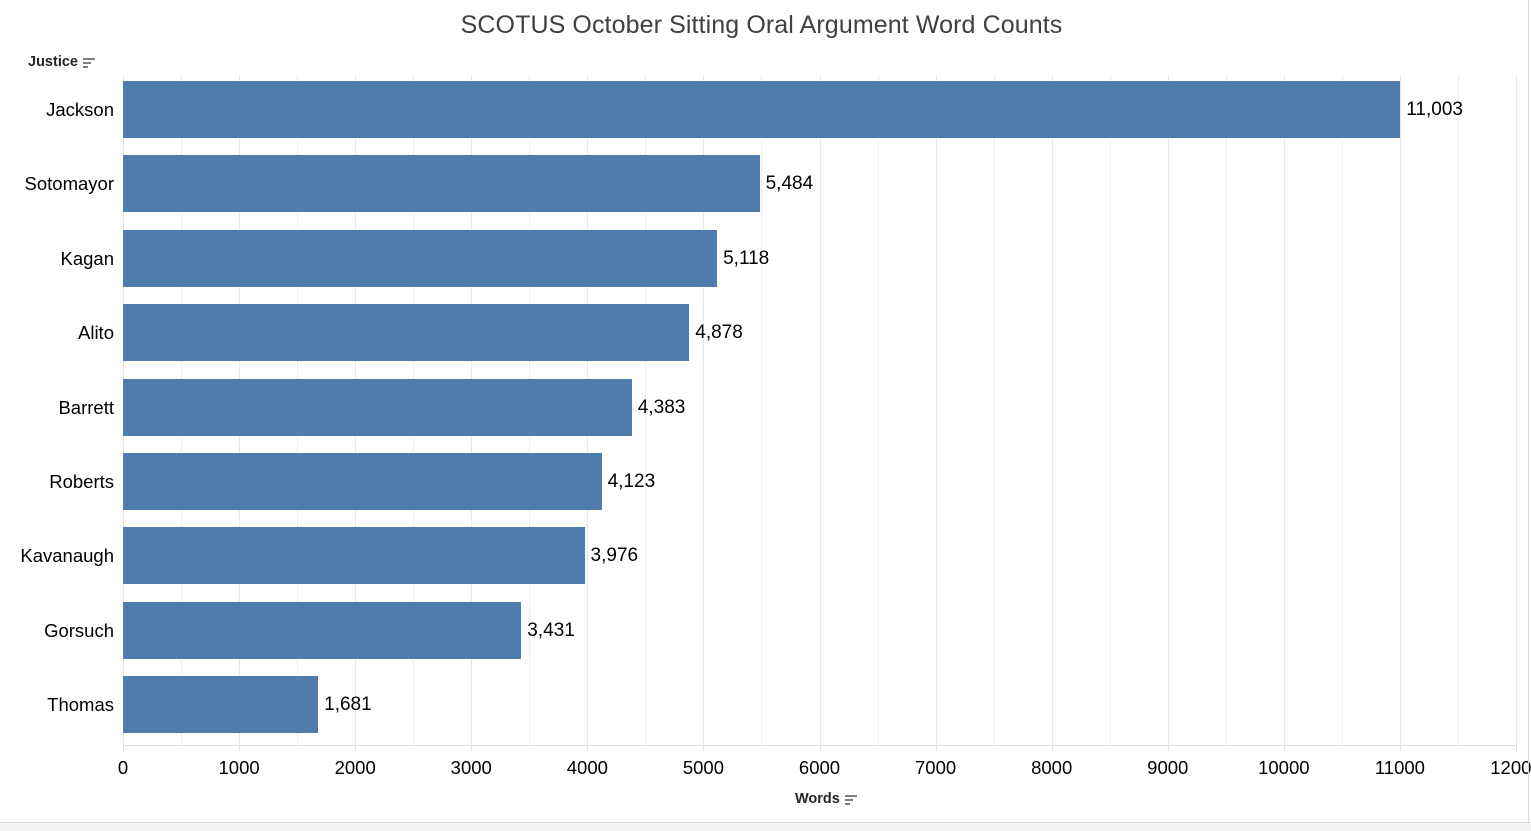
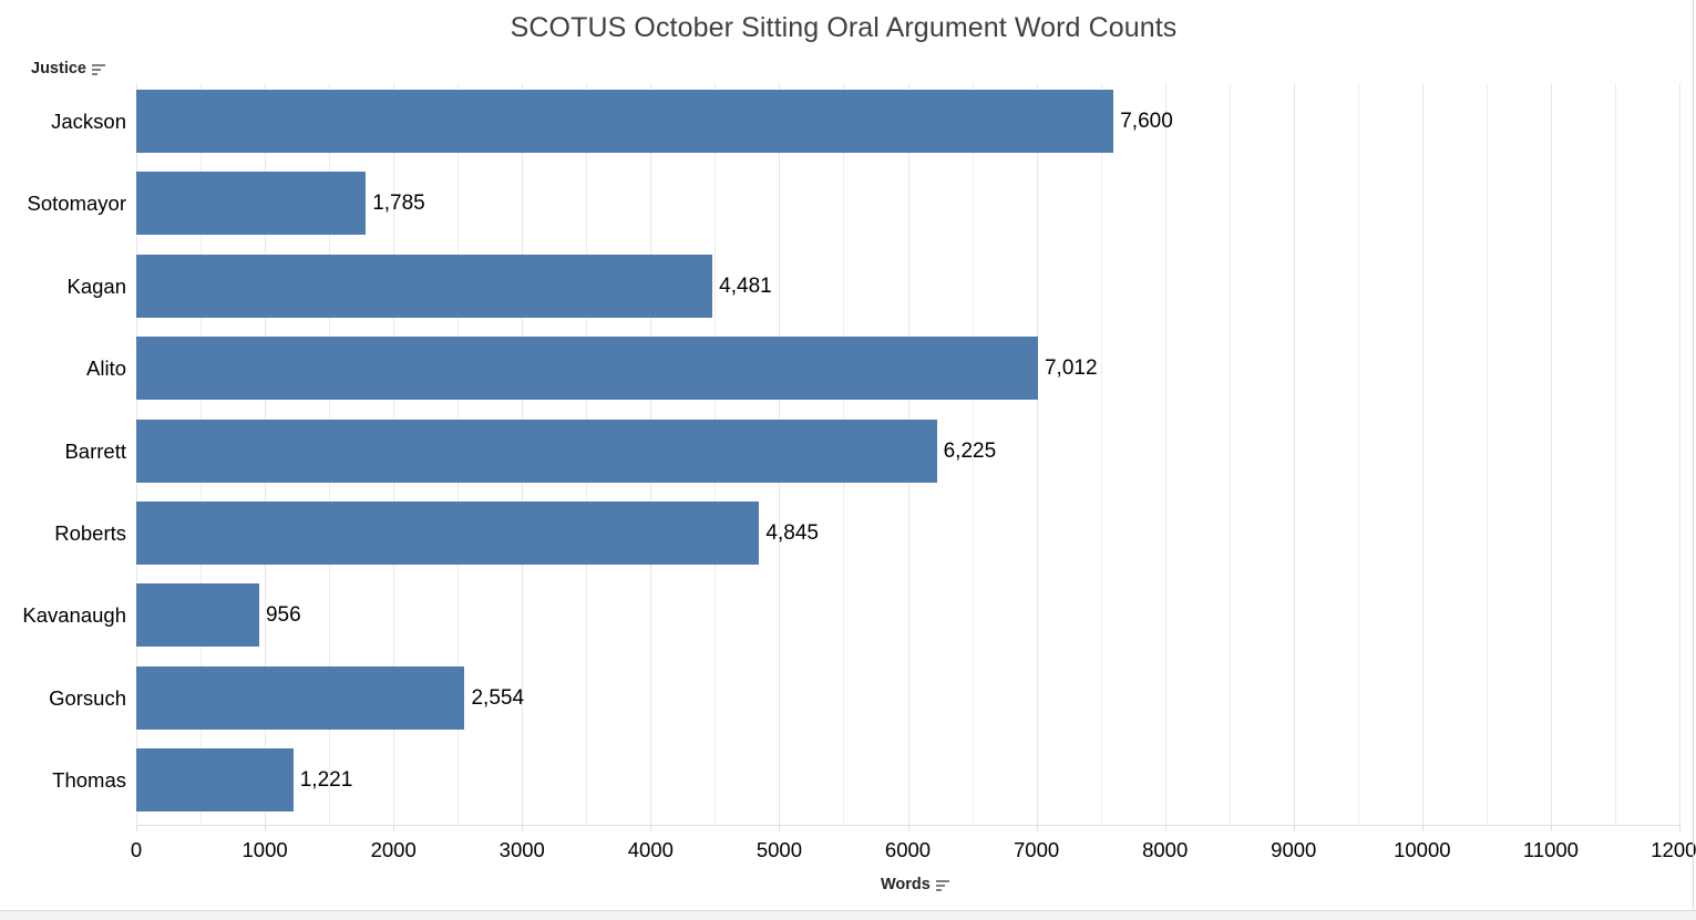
Jackson: 11,003 -> 7,600
Sotomayor: 5,484 -> 1,785
Kagan: 5,118 -> 4,481
Alito: 4,878 -> 7,012
Barrett: 4,383 -> 6,225
Roberts: 4,123 -> 4,845
Kavanaugh: 3,976 -> 956
Gorsuch: 3,431 -> 2,554
Thomas: 1,681 -> 1,221
